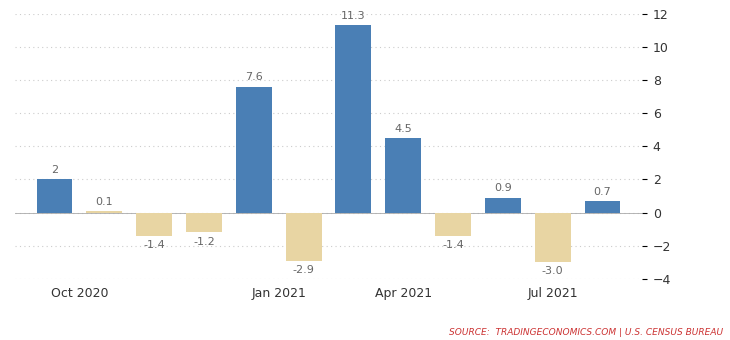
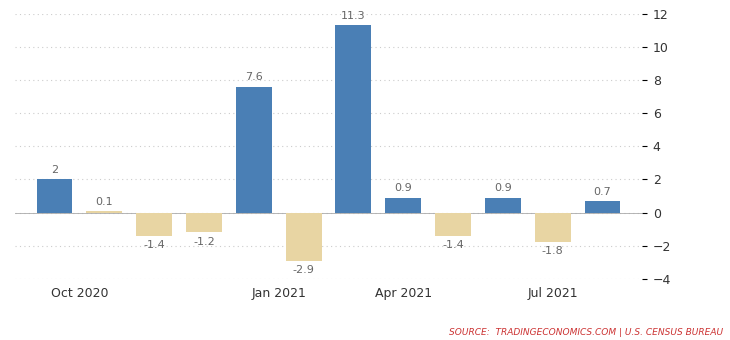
Apr 2021: 4.5 -> 0.9
Jul 2021: -3.0 -> -1.8
